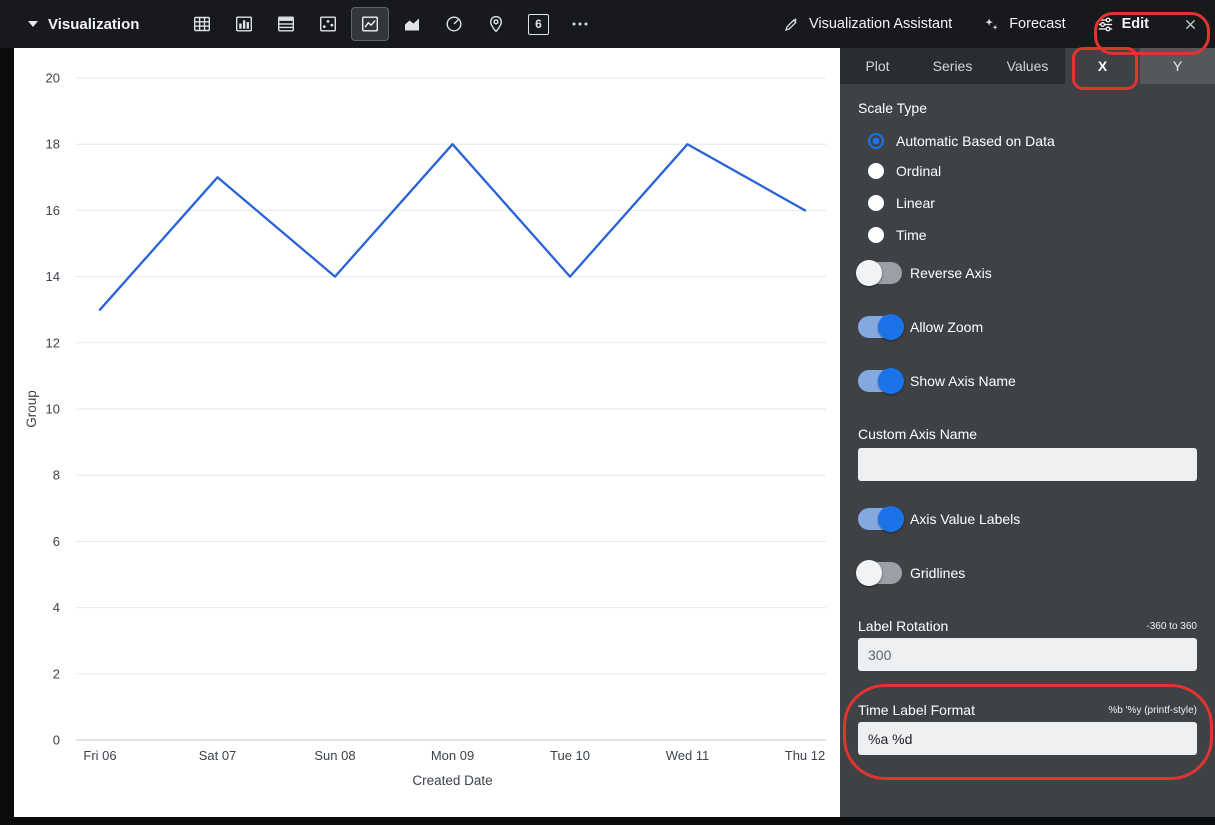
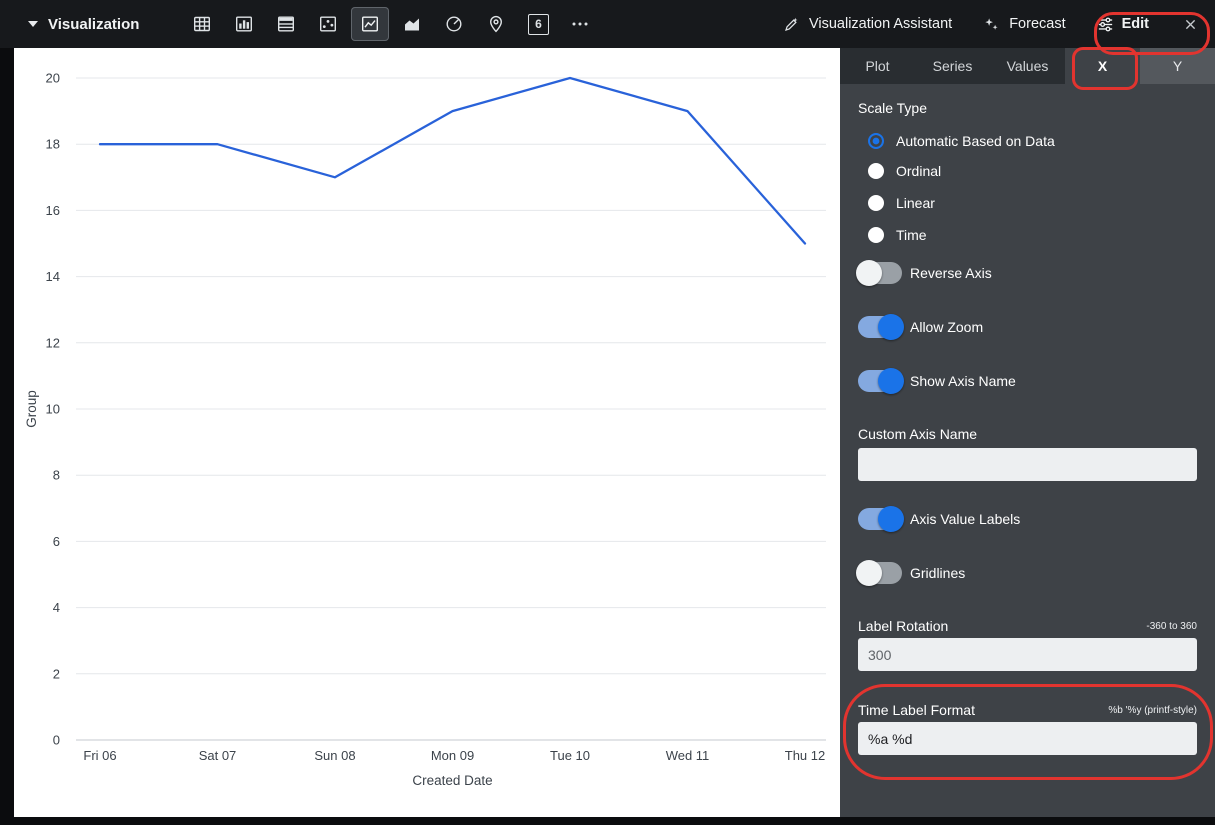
Fri 06: 13 -> 18
Sat 07: 17 -> 18
Sun 08: 14 -> 17
Mon 09: 18 -> 19
Tue 10: 14 -> 20
Wed 11: 18 -> 19
Thu 12: 16 -> 15
